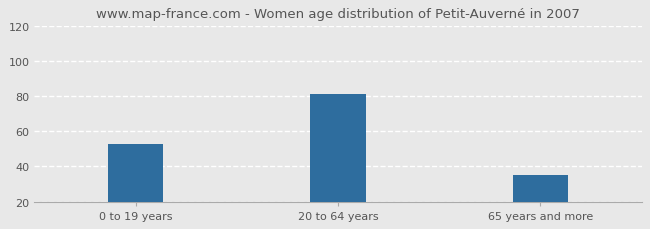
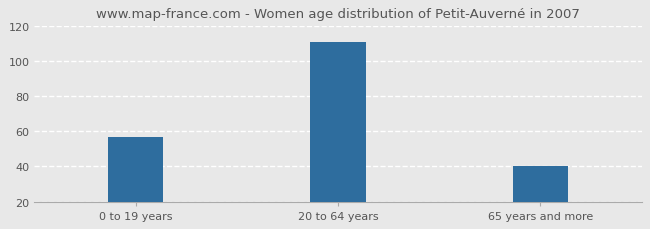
0 to 19 years: 53 -> 57
20 to 64 years: 81 -> 111
65 years and more: 35 -> 40
